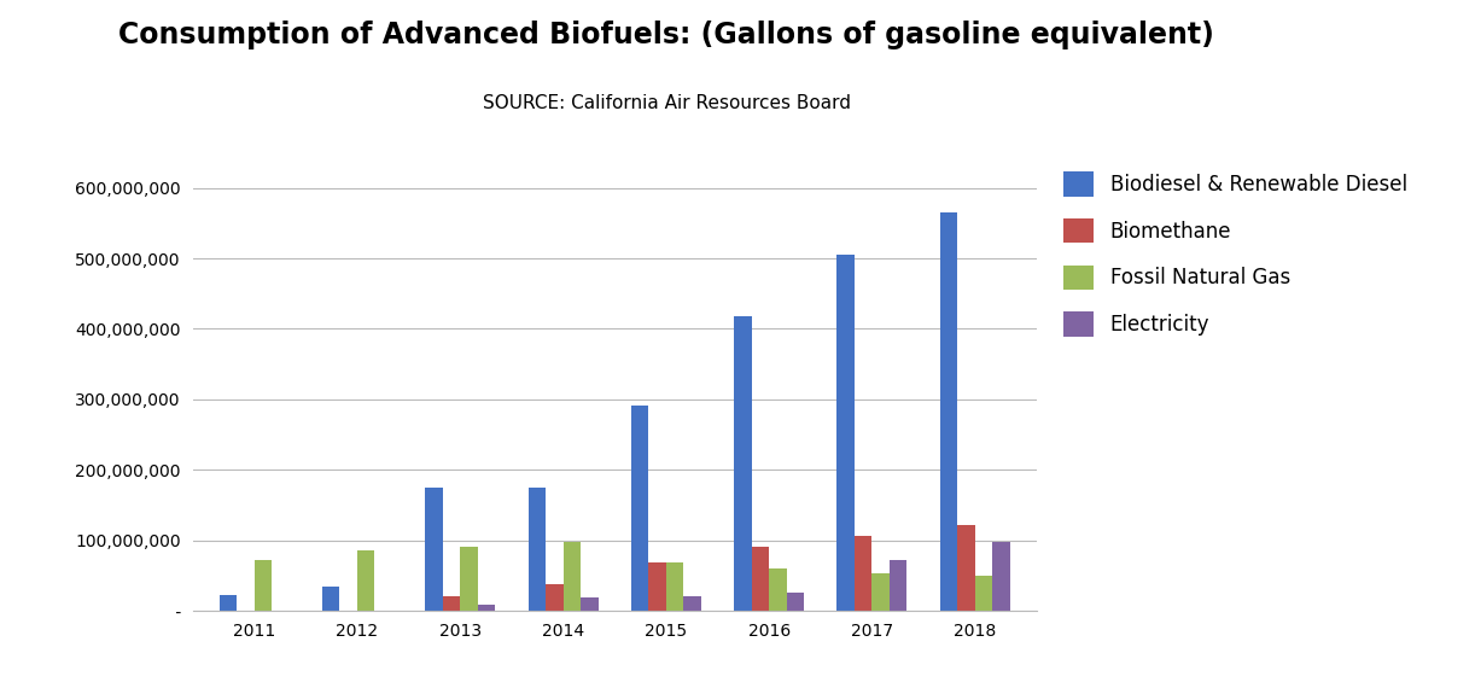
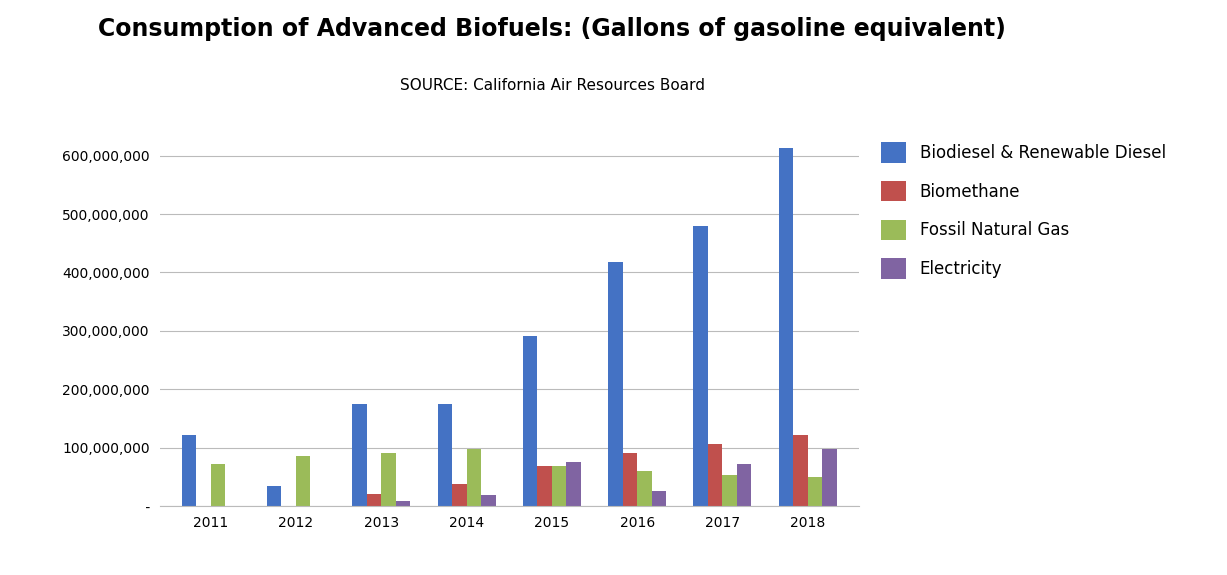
Biodiesel & Renewable Diesel/2011: 22,000,000 -> 122,000,000
Electricity/2015: 20,000,000 -> 76,000,000
Biodiesel & Renewable Diesel/2017: 505,000,000 -> 480,000,000
Biodiesel & Renewable Diesel/2018: 565,000,000 -> 614,000,000
